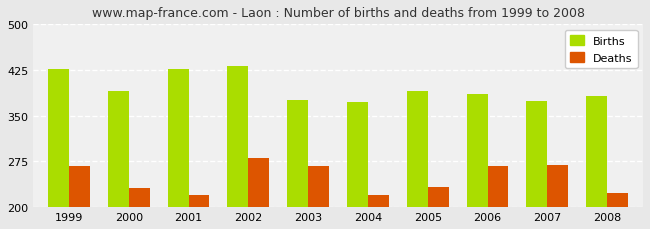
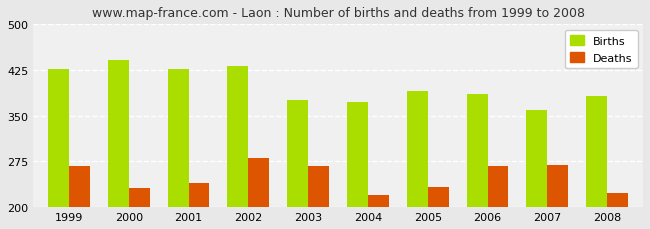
Births/2000: 390 -> 442
Deaths/2001: 220 -> 240
Births/2007: 374 -> 360
